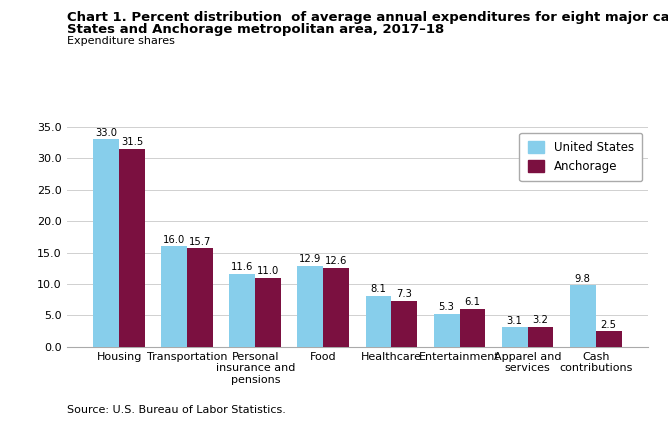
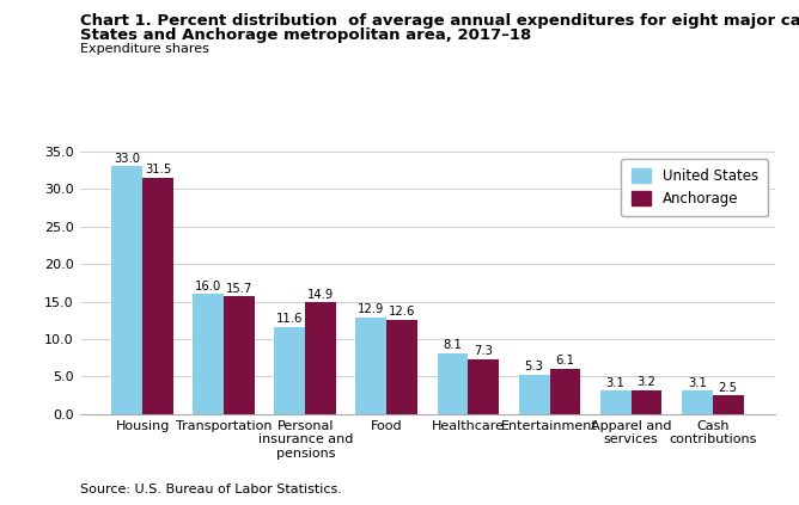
Anchorage/Personal insurance and pensions: 11.0 -> 14.9
United States/Cash contributions: 9.8 -> 3.1
